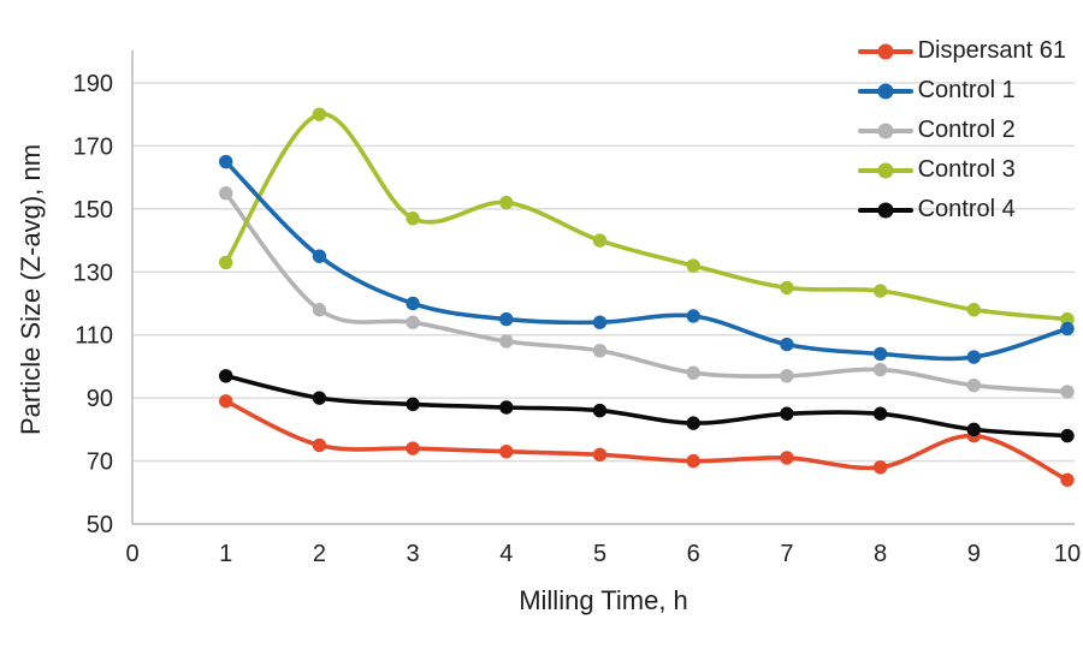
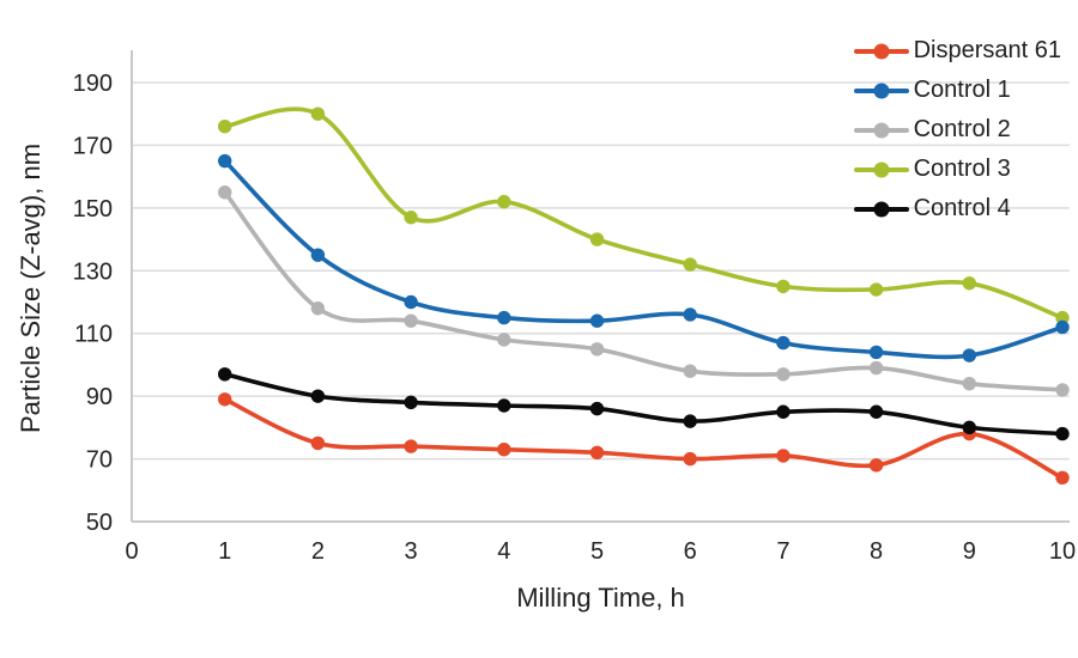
Control 3/1: 133 -> 176
Control 3/9: 118 -> 126
